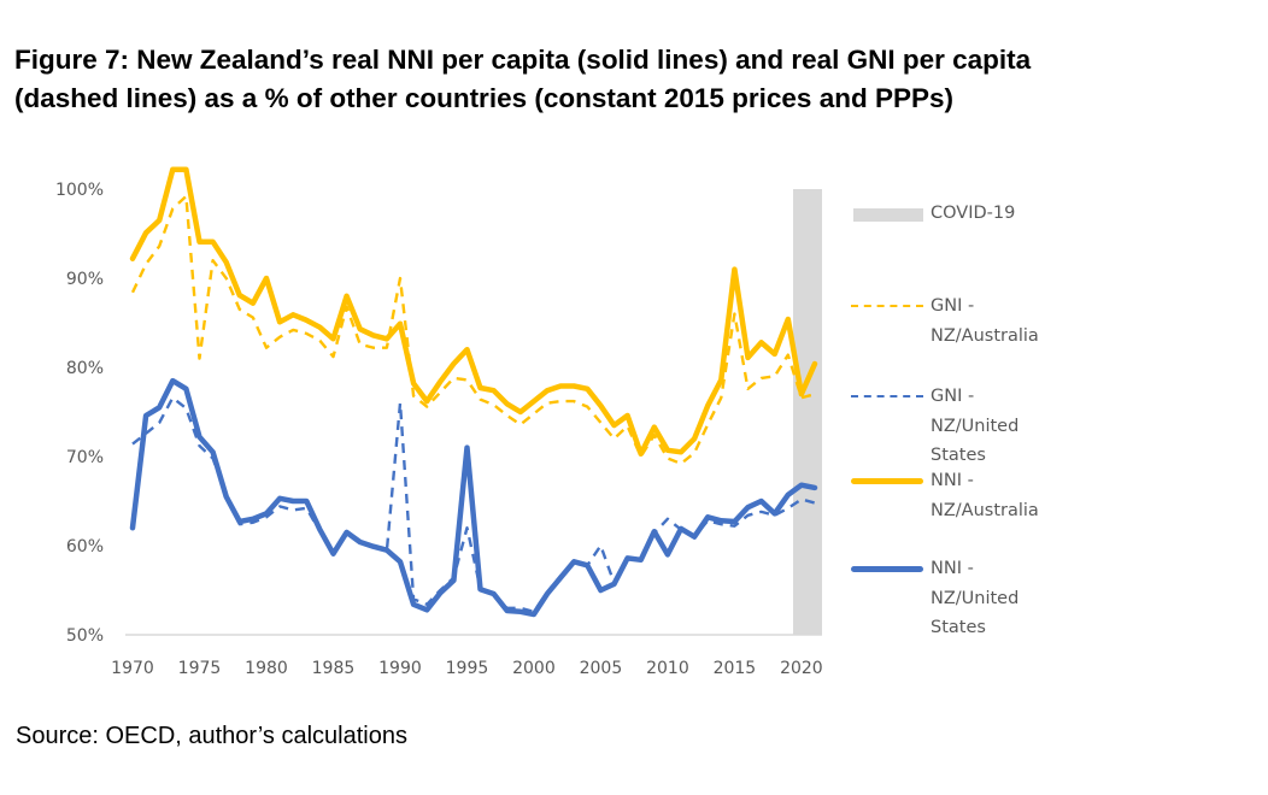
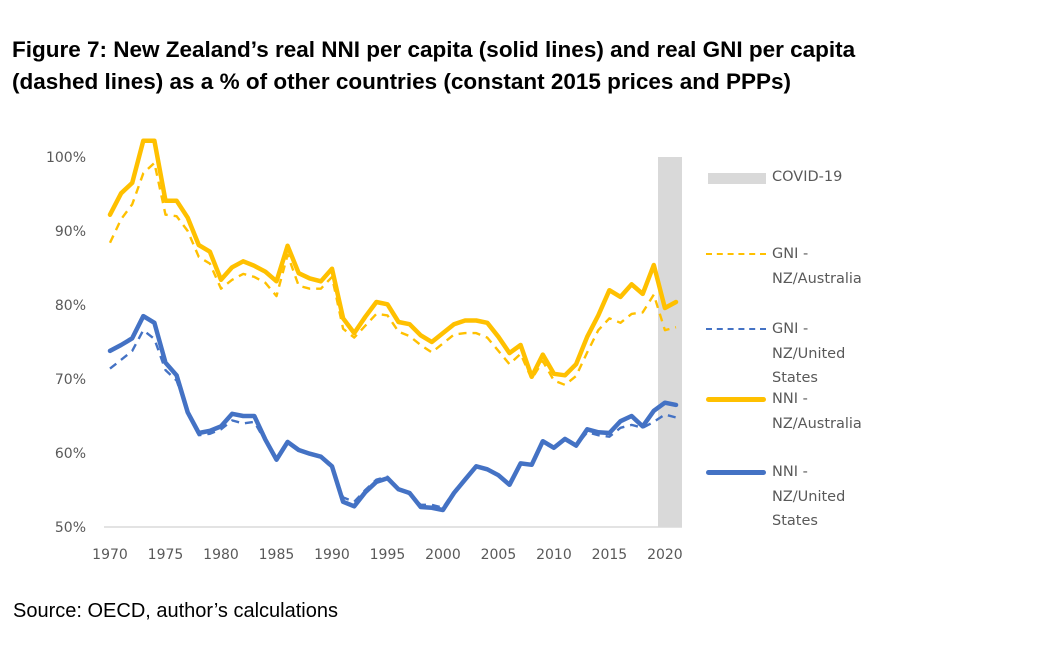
NNI - NZ/United States/1970: 62% -> 74%
GNI - NZ/Australia/1975: 81% -> 92%
NNI - NZ/Australia/1980: 90% -> 83%
GNI - NZ/Australia/1990: 90% -> 84%
GNI - NZ/United States/1990: 76% -> 58%
GNI - NZ/United States/1995: 62% -> 57%
NNI - NZ/Australia/1995: 82% -> 80%
NNI - NZ/United States/1995: 71% -> 57%
GNI - NZ/United States/2005: 60% -> 57%
NNI - NZ/United States/2005: 55% -> 57%
GNI - NZ/United States/2010: 63% -> 61%
NNI - NZ/United States/2010: 59% -> 61%
GNI - NZ/Australia/2015: 86% -> 78%
NNI - NZ/Australia/2015: 91% -> 82%
NNI - NZ/Australia/2020: 77% -> 80%
